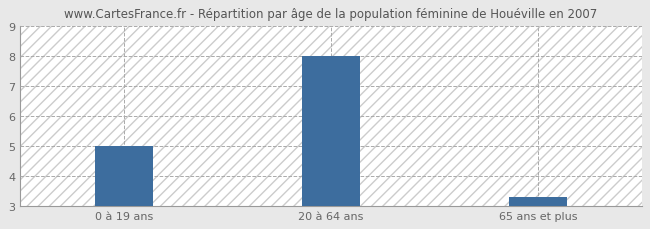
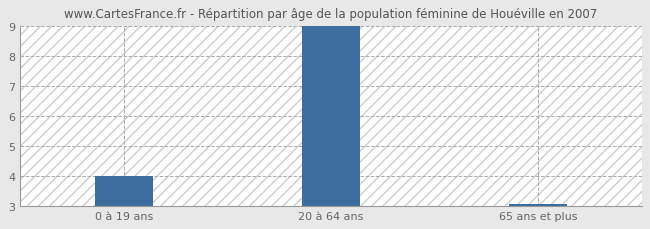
0 à 19 ans: 5.00 -> 4.00
20 à 64 ans: 8.00 -> 9.00
65 ans et plus: 3.30 -> 3.05
